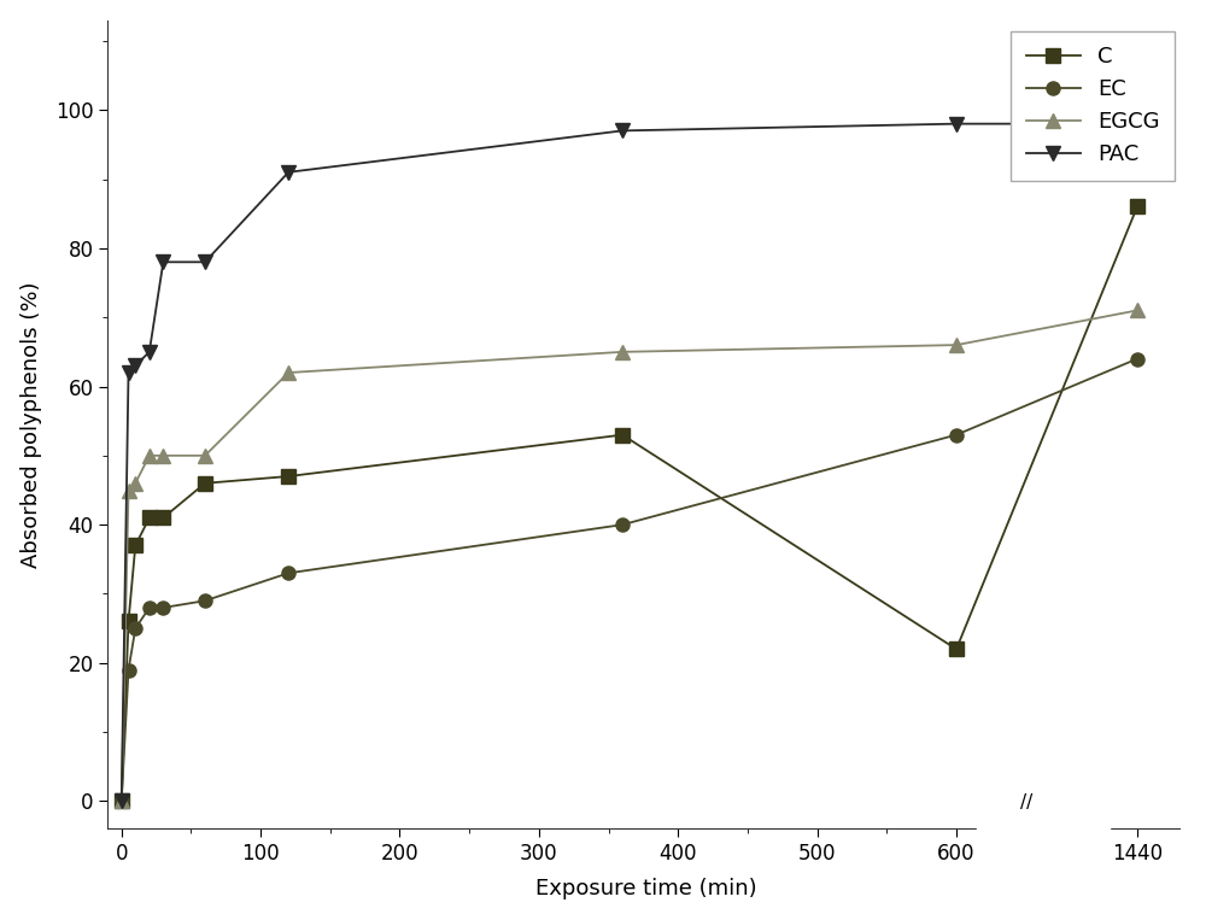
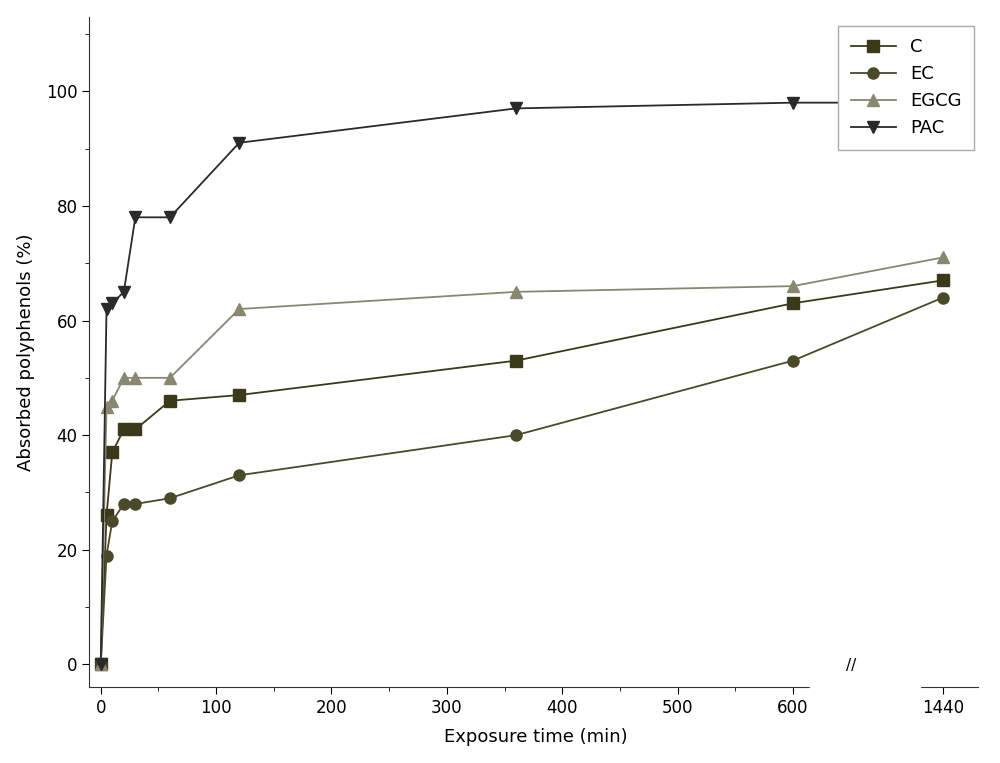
C/600: 22 -> 63
C/1440: 86 -> 67
